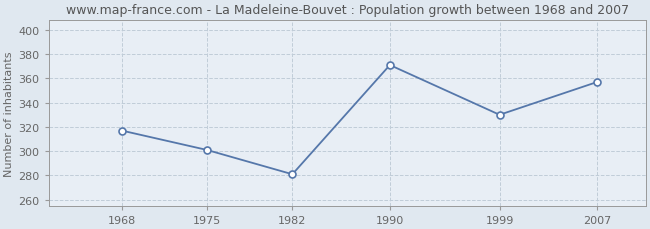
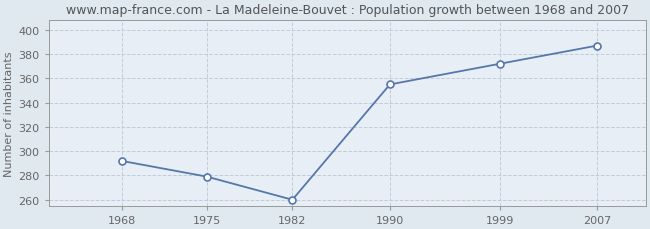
1968: 317 -> 292
1975: 301 -> 279
1982: 281 -> 260
1990: 371 -> 355
1999: 330 -> 372
2007: 357 -> 387
